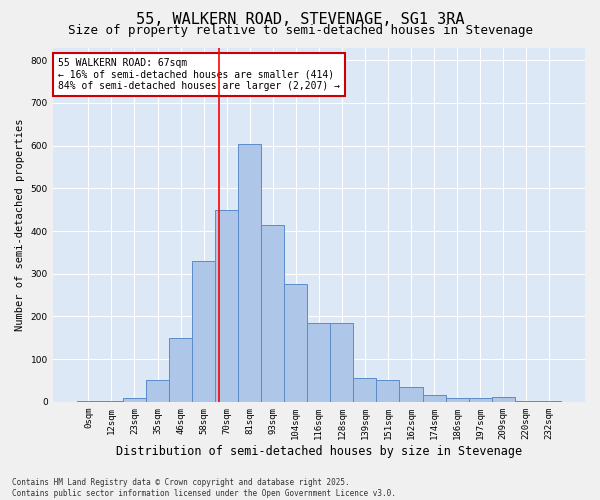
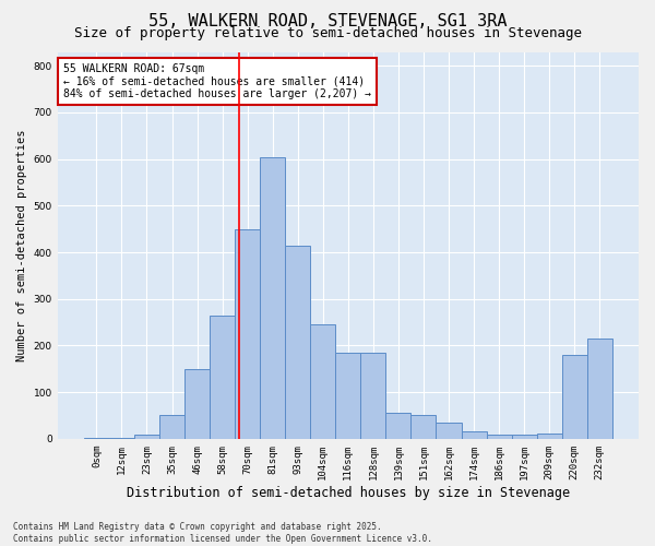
58sqm: 330 -> 265
104sqm: 275 -> 245
220sqm: 2 -> 180
232sqm: 2 -> 215
